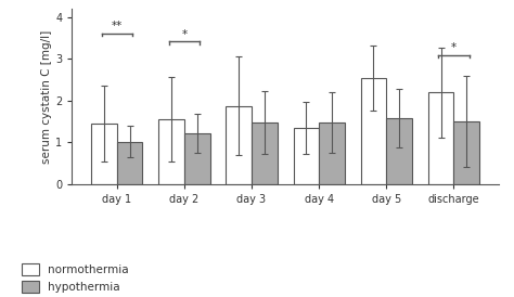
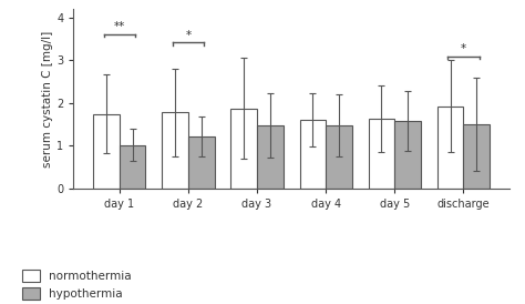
normothermia/day 1: 1.45 -> 1.75
normothermia/day 2: 1.55 -> 1.78
normothermia/day 4: 1.35 -> 1.60
normothermia/day 5: 2.55 -> 1.63
normothermia/discharge: 2.20 -> 1.93
